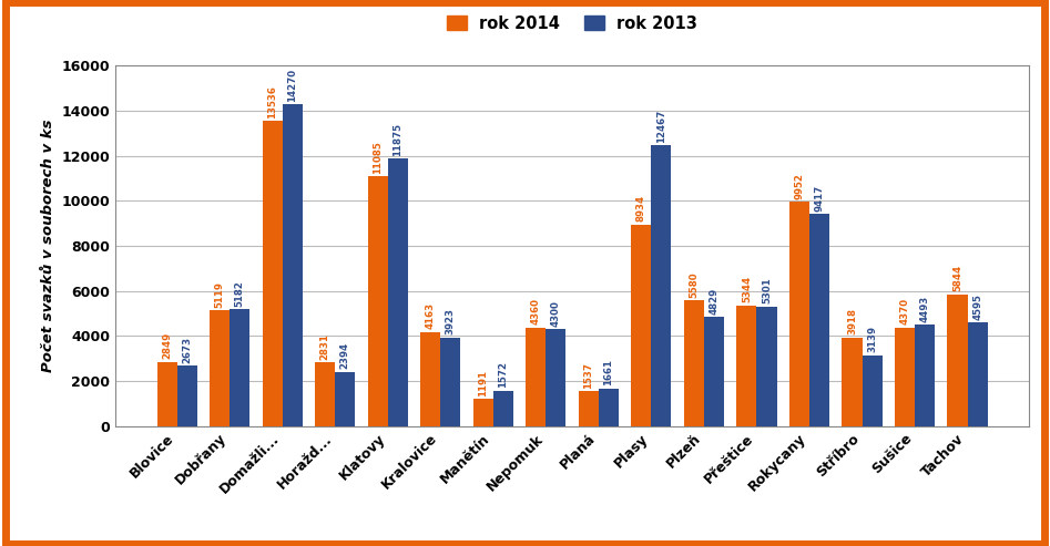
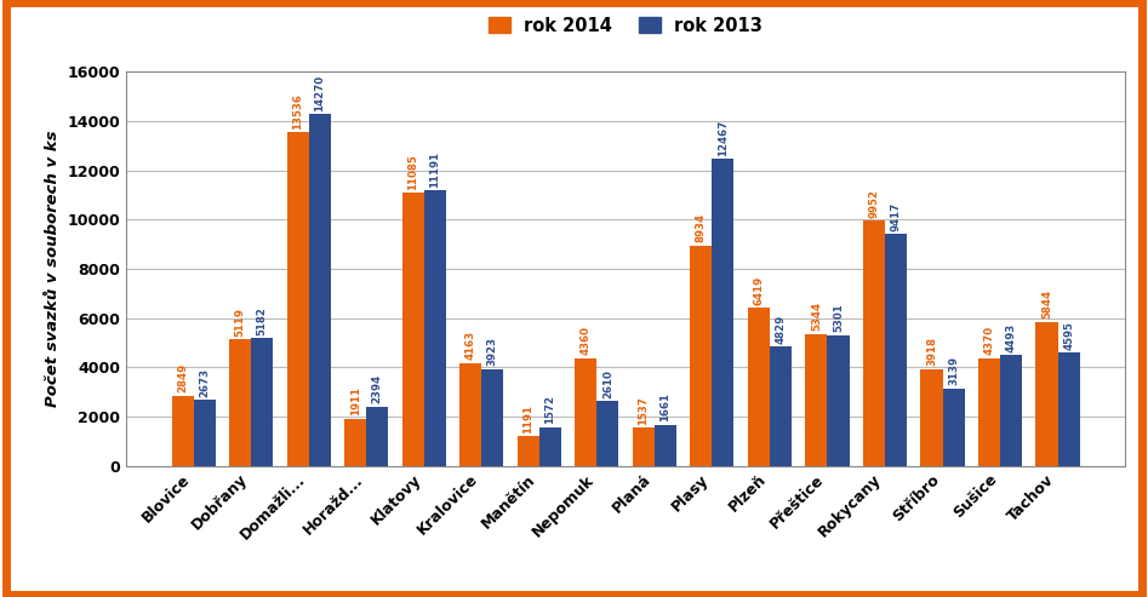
rok 2014/Horažd...: 2831 -> 1911
rok 2013/Klatovy: 11875 -> 11191
rok 2013/Nepomuk: 4300 -> 2610
rok 2014/Plzeň: 5580 -> 6419
